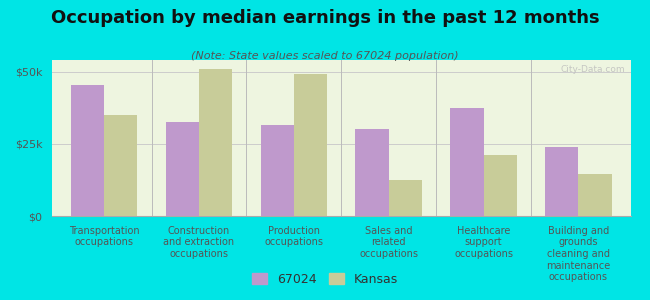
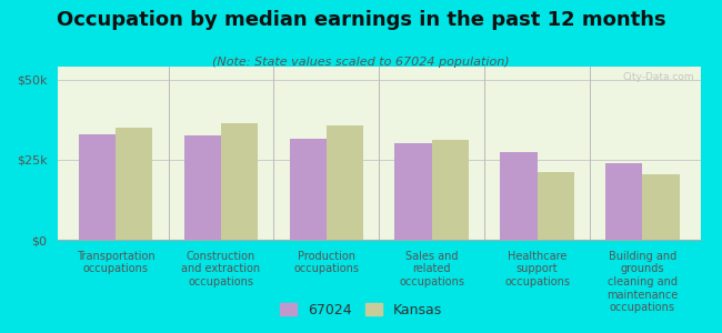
67024/Transportation occupations: $45.5k -> $33.0k
Kansas/Construction and extraction occupations: $51.0k -> $36.5k
Kansas/Production occupations: $49.0k -> $35.5k
Kansas/Sales and related occupations: $12.5k -> $31.0k
67024/Healthcare support occupations: $37.5k -> $27.5k
Kansas/Building and grounds cleaning and maintenance occupations: $14.5k -> $20.5k
